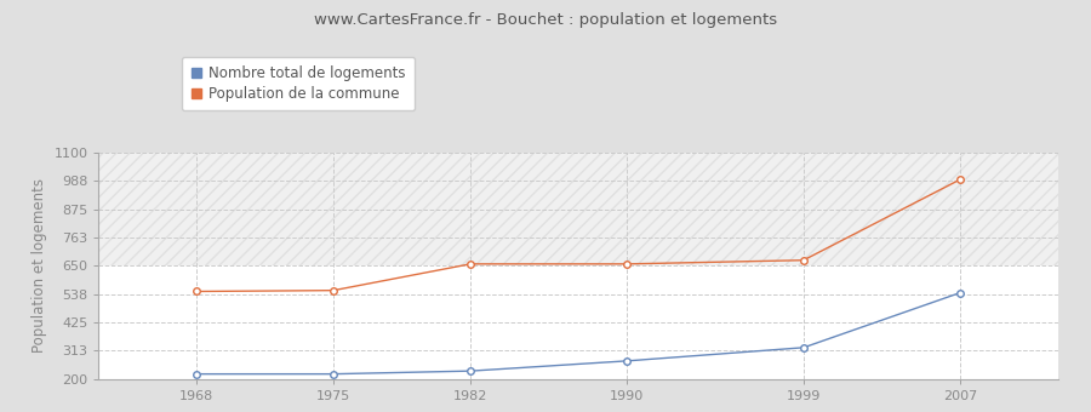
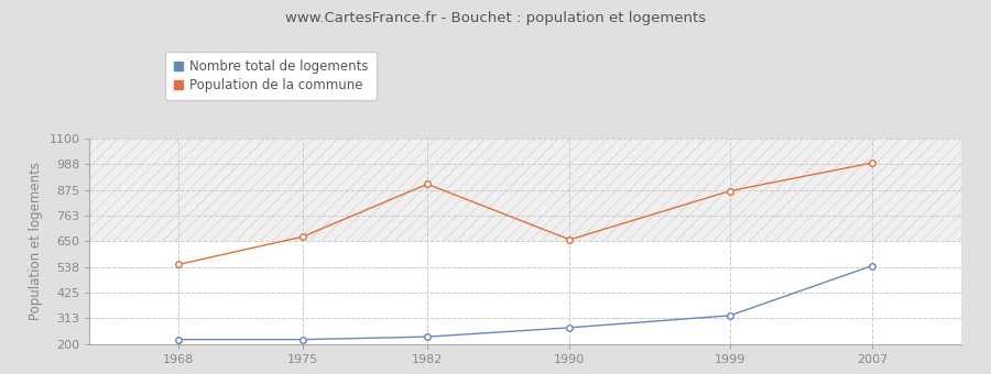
Population de la commune/1975: 552 -> 670
Population de la commune/1982: 657 -> 900
Population de la commune/1999: 672 -> 870
